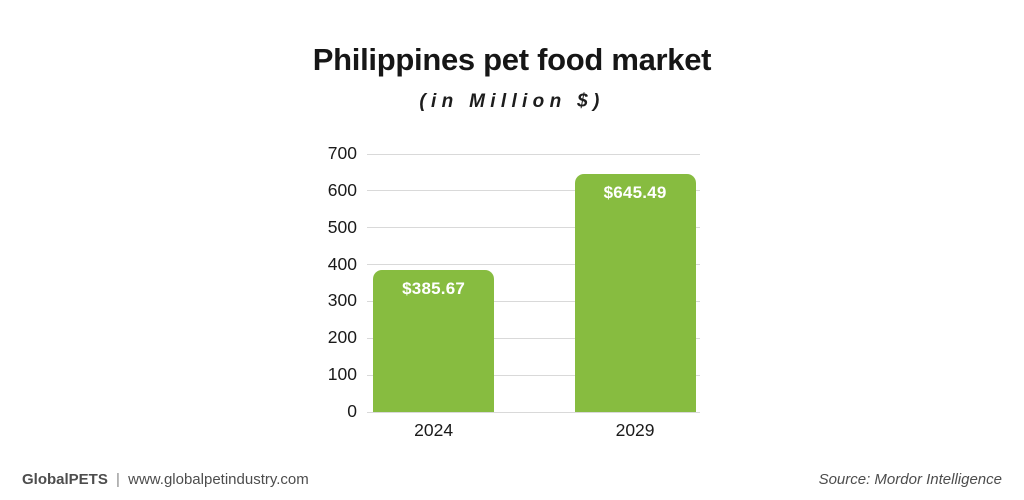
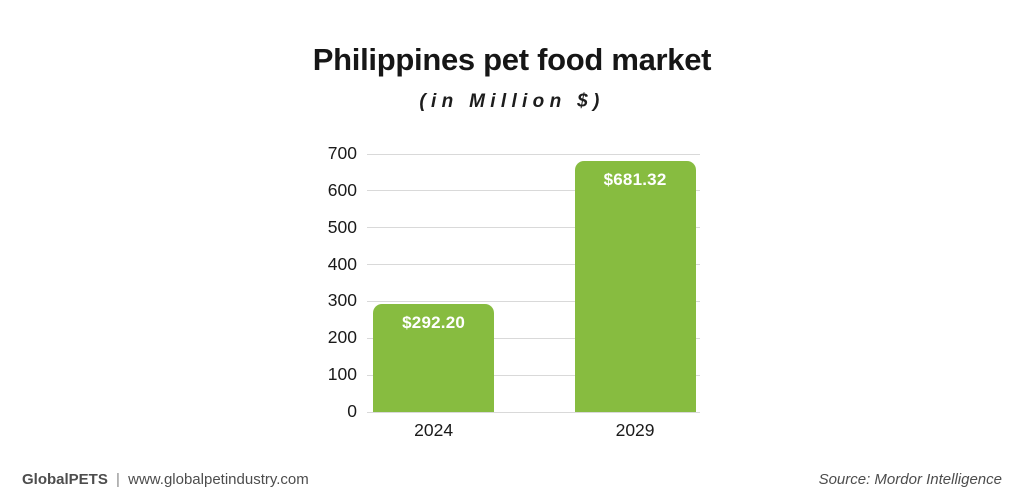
2024: $385.67 -> $292.20
2029: $645.49 -> $681.32
